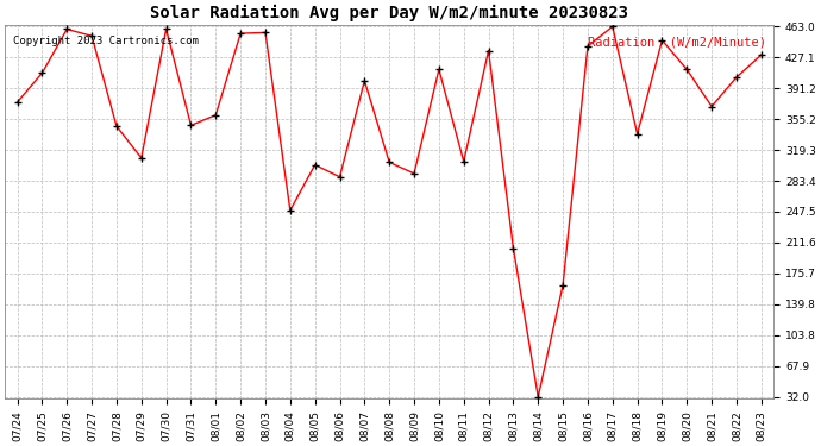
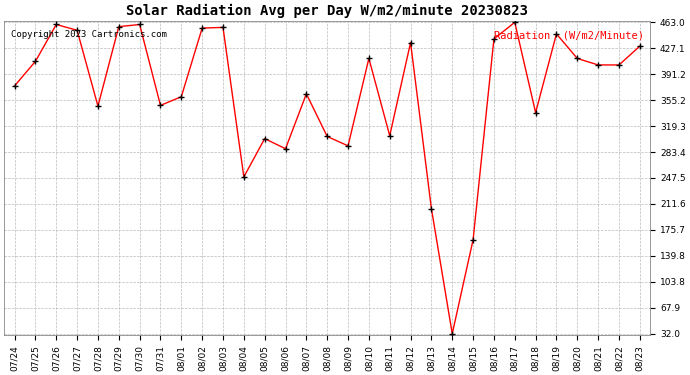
07/29: 310 -> 457
08/07: 400 -> 364
08/21: 370 -> 404
